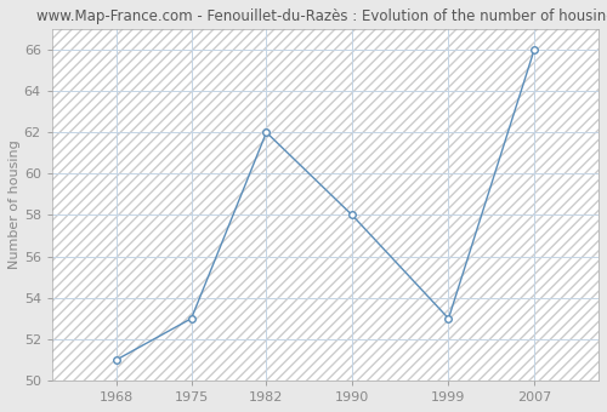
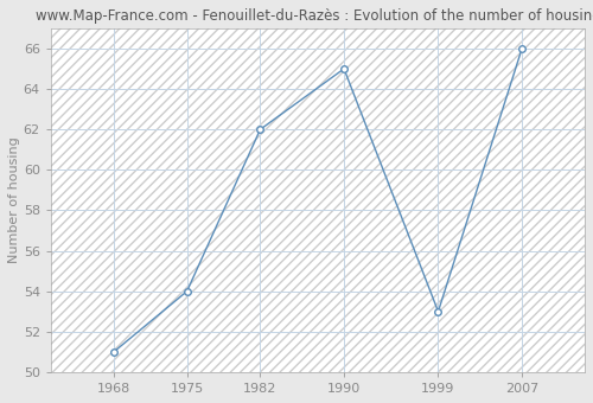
1975: 53 -> 54
1990: 58 -> 65
